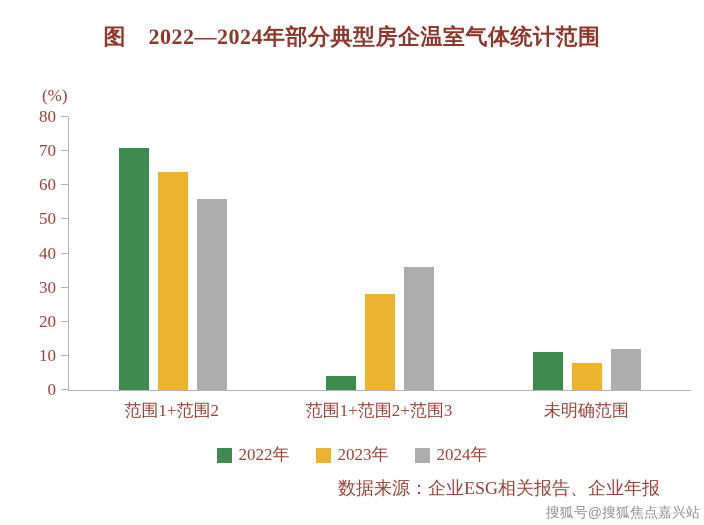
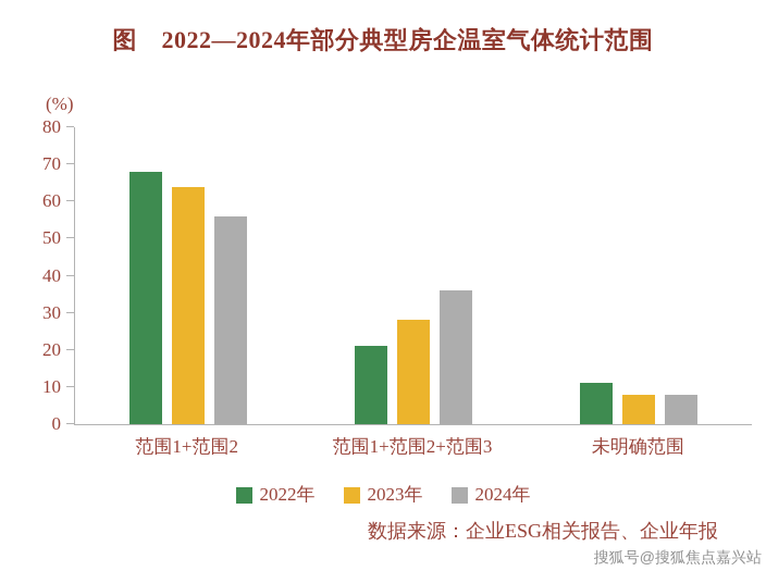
2022年/范围1+范围2: 71 -> 68
2022年/范围1+范围2+范围3: 4 -> 21
2024年/未明确范围: 12 -> 8
